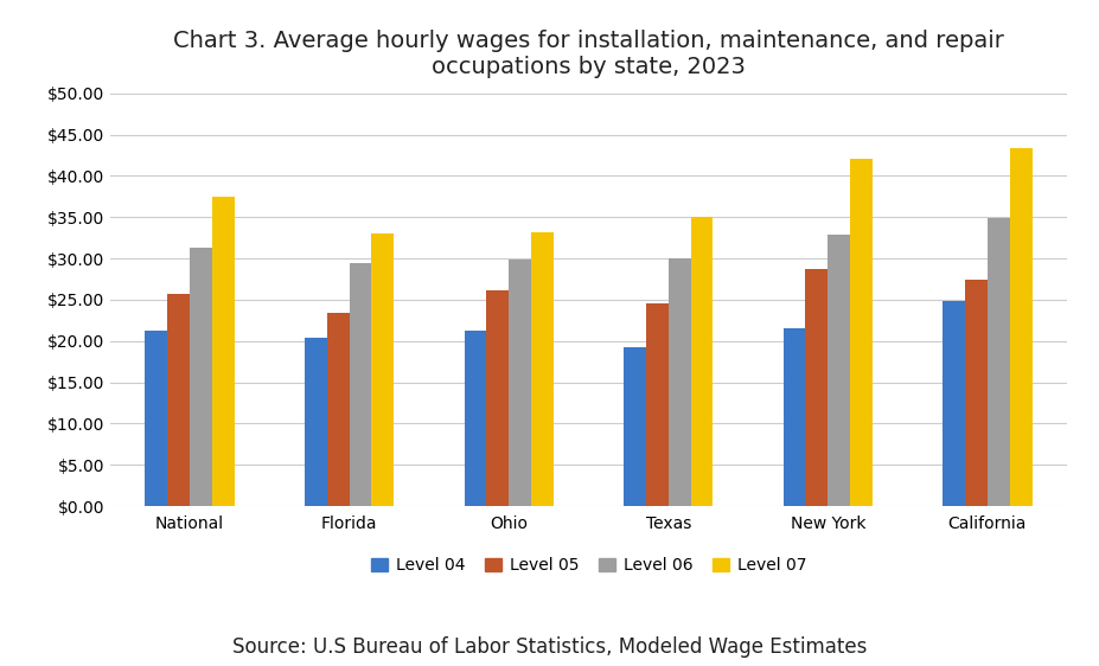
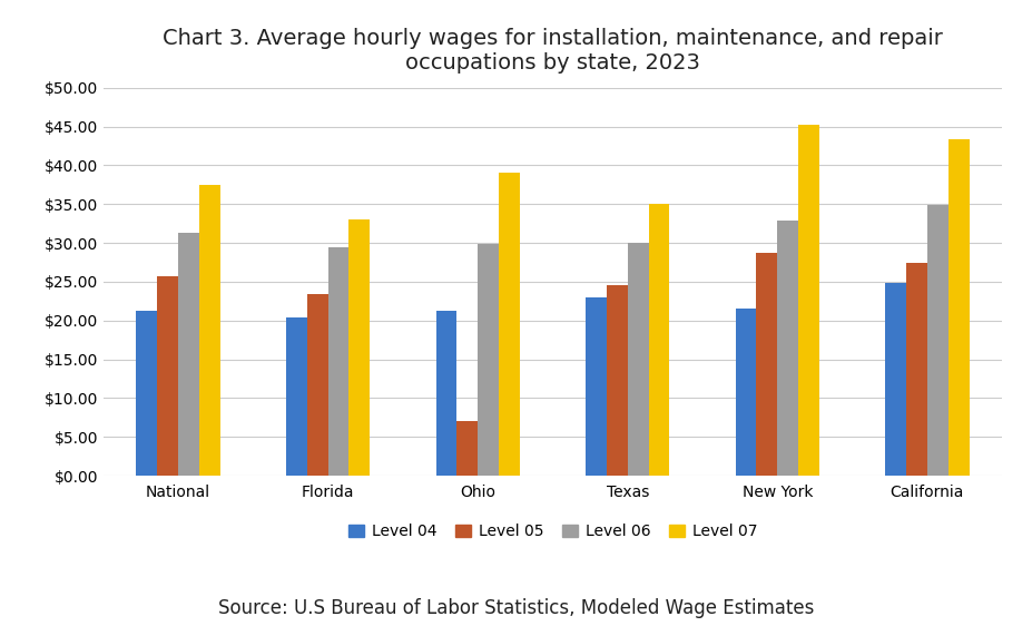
Level 05/Ohio: $26.1 -> $7.0
Level 07/Ohio: $33.2 -> $39.0
Level 04/Texas: $19.3 -> $23.0
Level 07/New York: $42.0 -> $45.2
